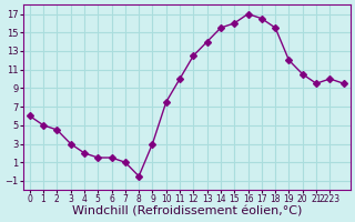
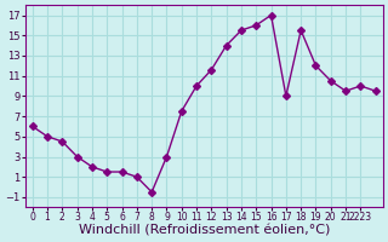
12: 12.5 -> 11.6
17: 16.5 -> 9.0
